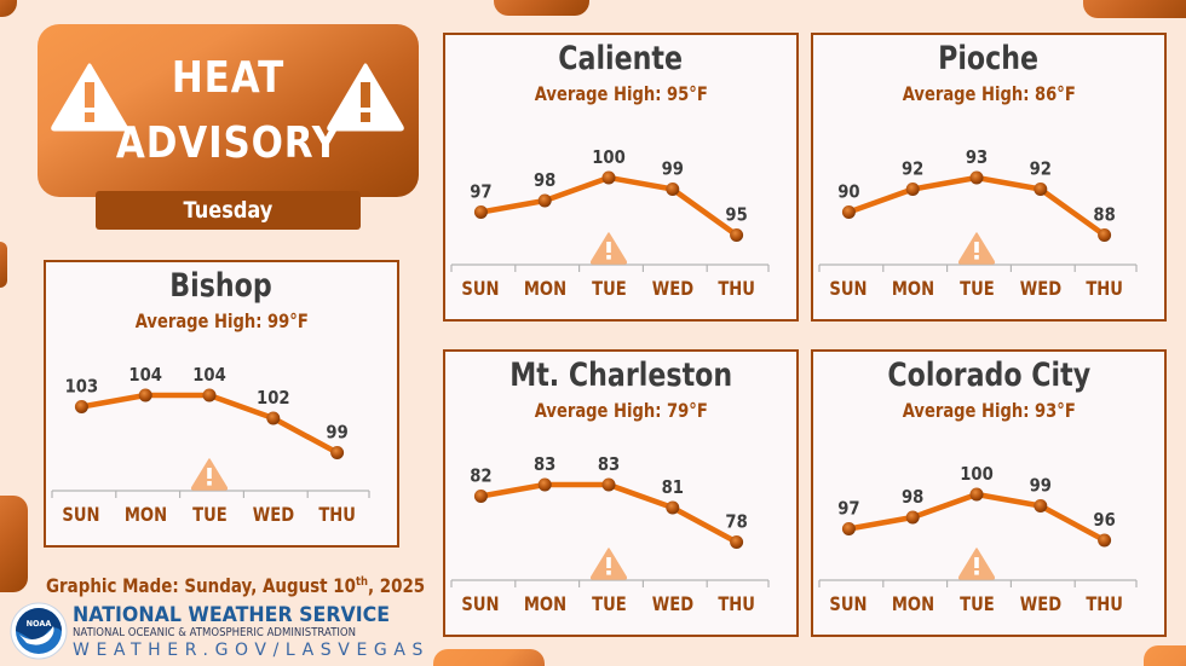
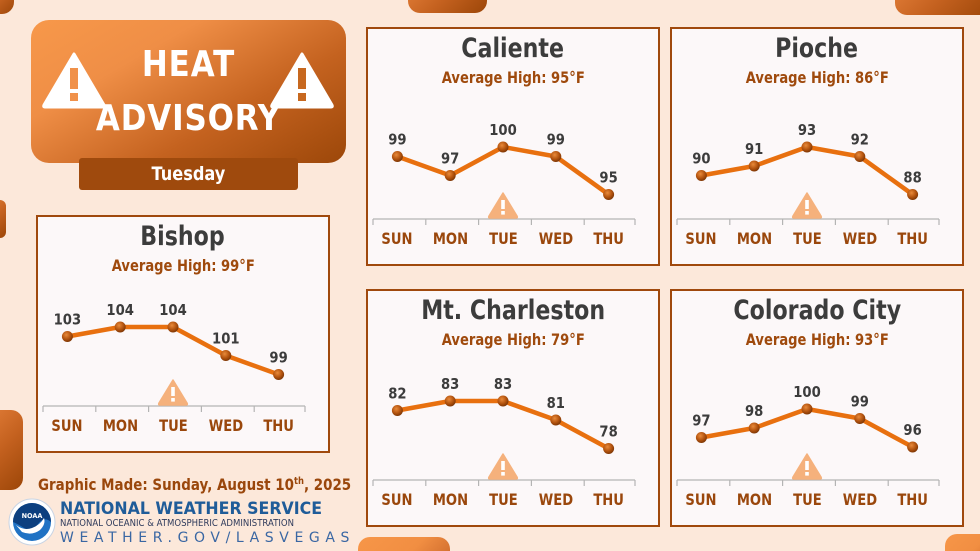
Bishop/WED: 102 -> 101
Caliente/SUN: 97 -> 99
Caliente/MON: 98 -> 97
Pioche/MON: 92 -> 91
